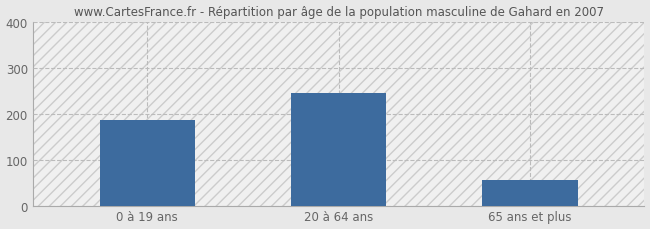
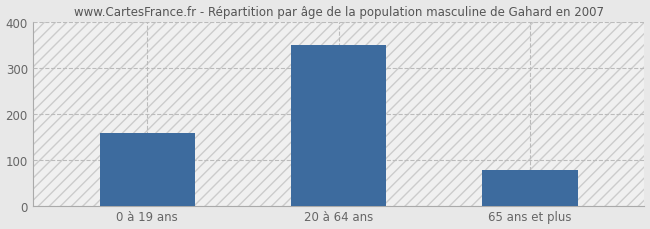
0 à 19 ans: 185 -> 158
20 à 64 ans: 245 -> 348
65 ans et plus: 55 -> 78
